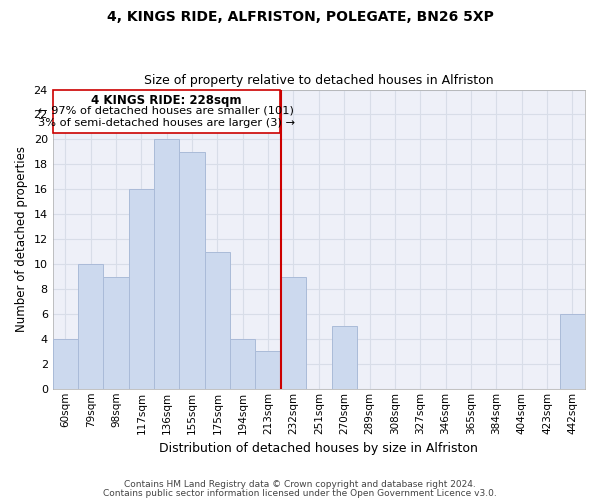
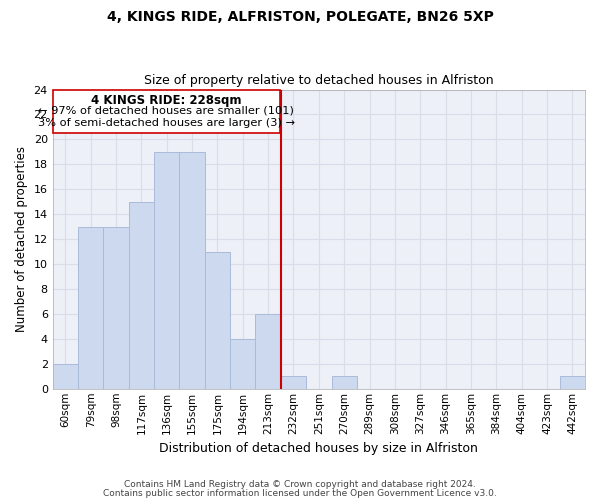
60sqm: 4 -> 2
79sqm: 10 -> 13
98sqm: 9 -> 13
117sqm: 16 -> 15
136sqm: 20 -> 19
213sqm: 3 -> 6
232sqm: 9 -> 1
270sqm: 5 -> 1
442sqm: 6 -> 1
